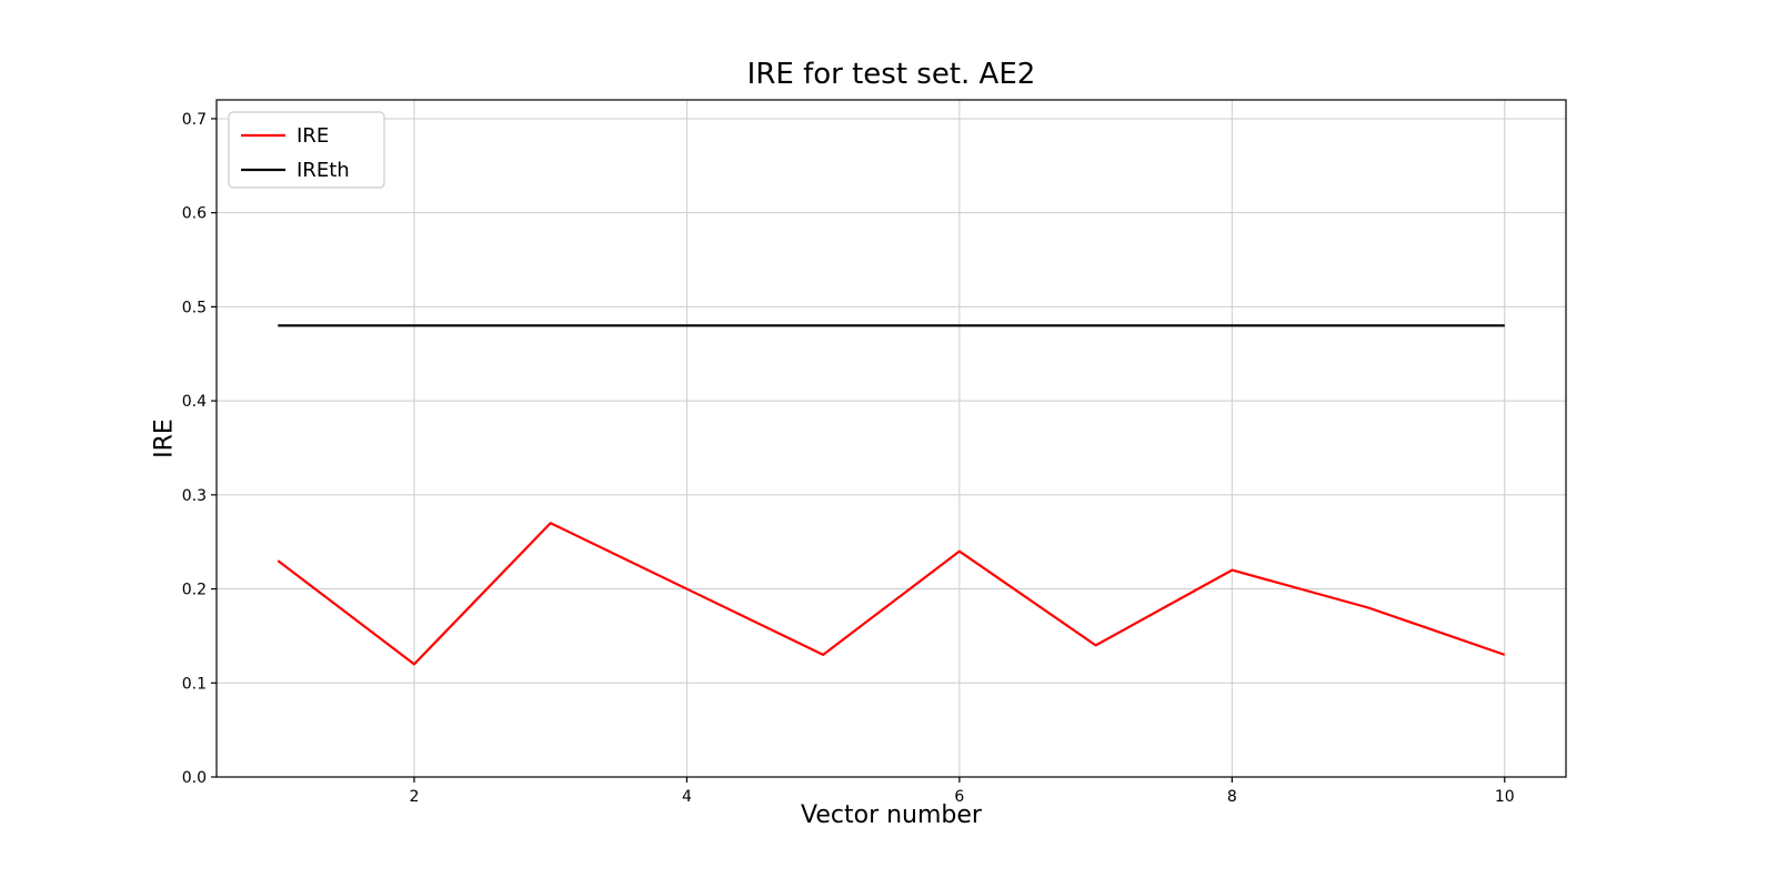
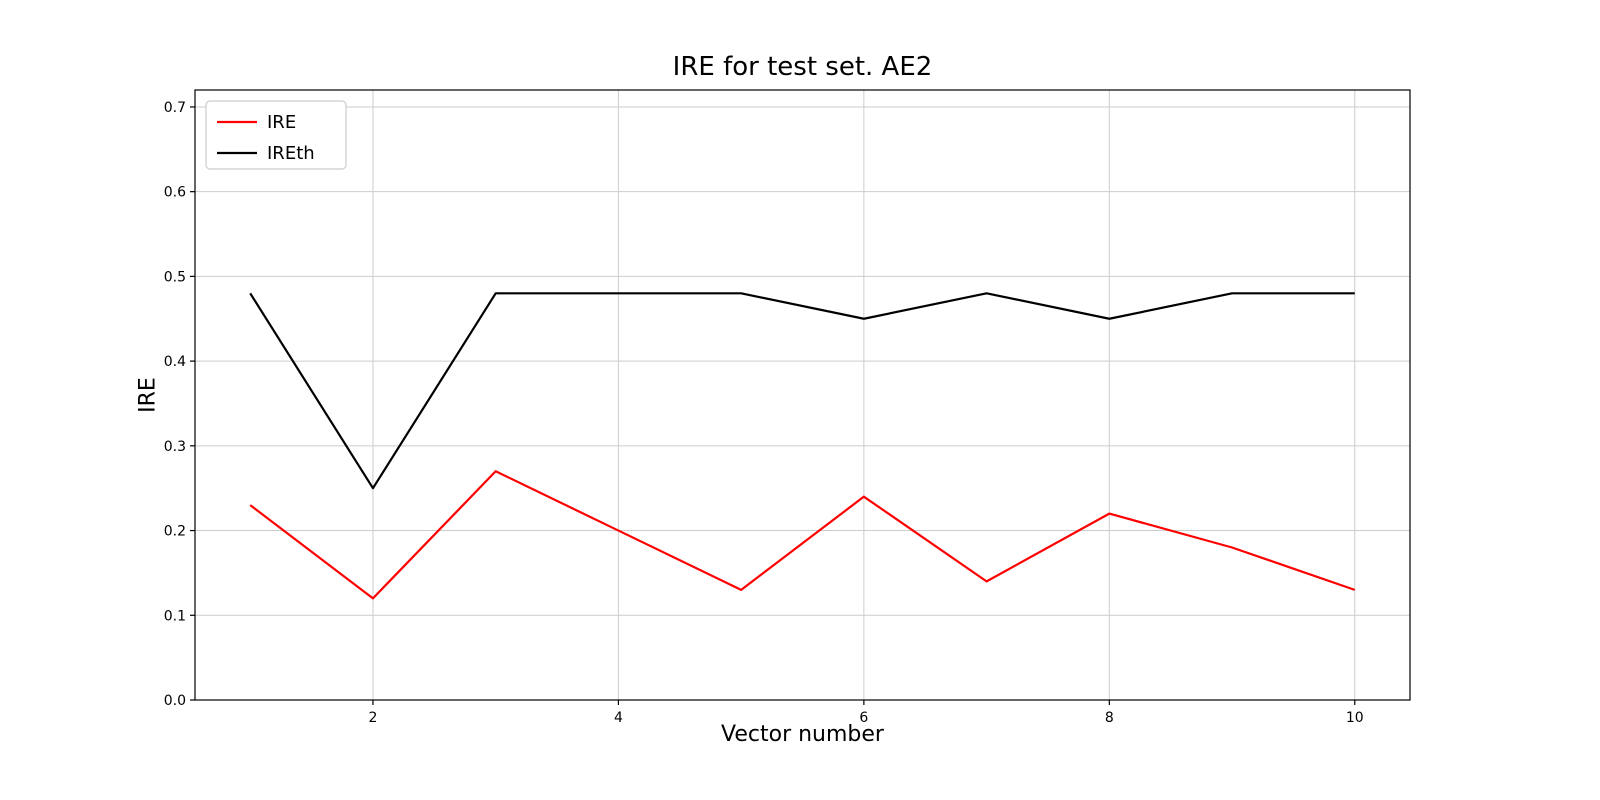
IREth/2: 0.48 -> 0.25
IREth/6: 0.48 -> 0.45
IREth/8: 0.48 -> 0.45
